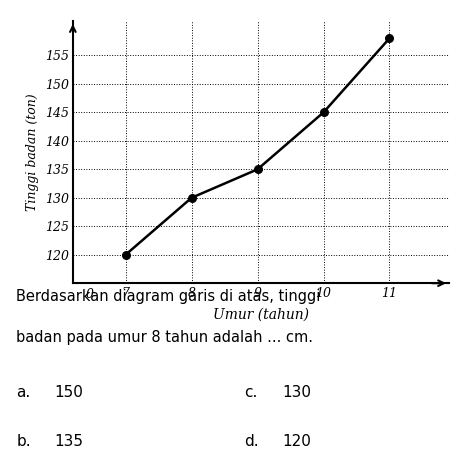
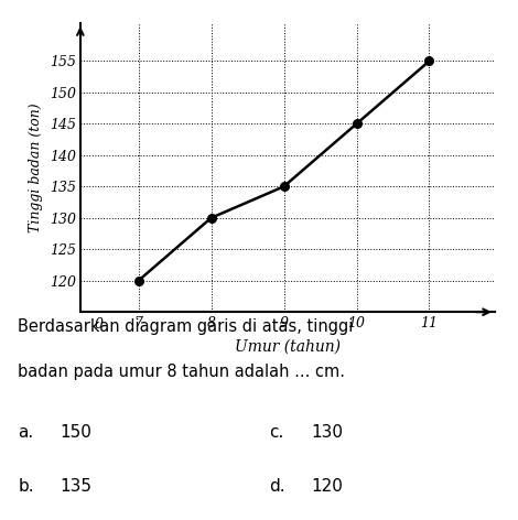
11: 158 -> 155
